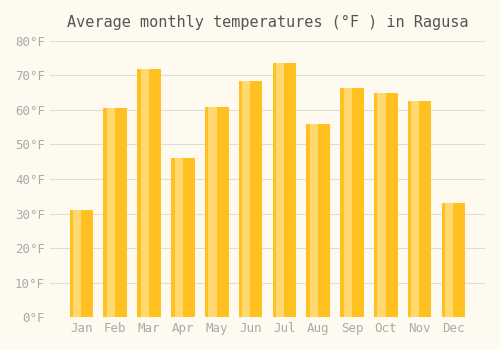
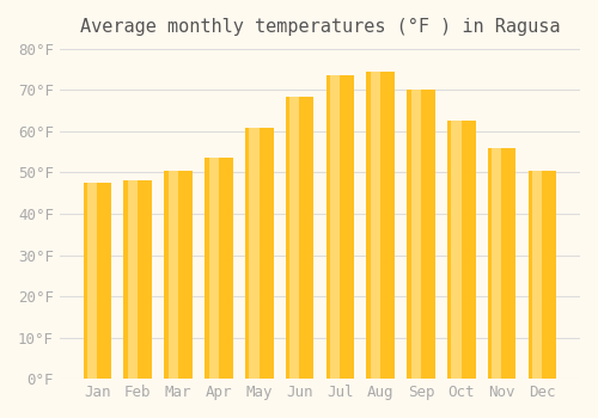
Jan: 31.0°F -> 47.5°F
Feb: 60.5°F -> 48.0°F
Mar: 72.0°F -> 50.5°F
Apr: 46.0°F -> 53.5°F
Aug: 56.0°F -> 74.5°F
Sep: 66.5°F -> 70.0°F
Oct: 65.0°F -> 62.5°F
Nov: 62.5°F -> 56.0°F
Dec: 33.0°F -> 50.5°F
